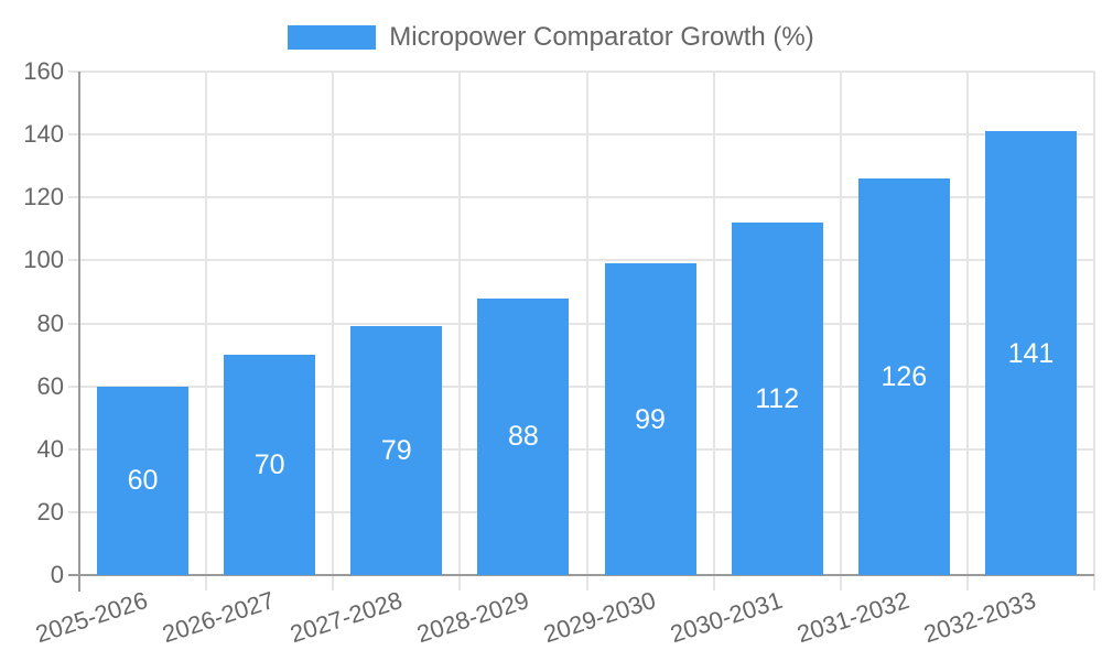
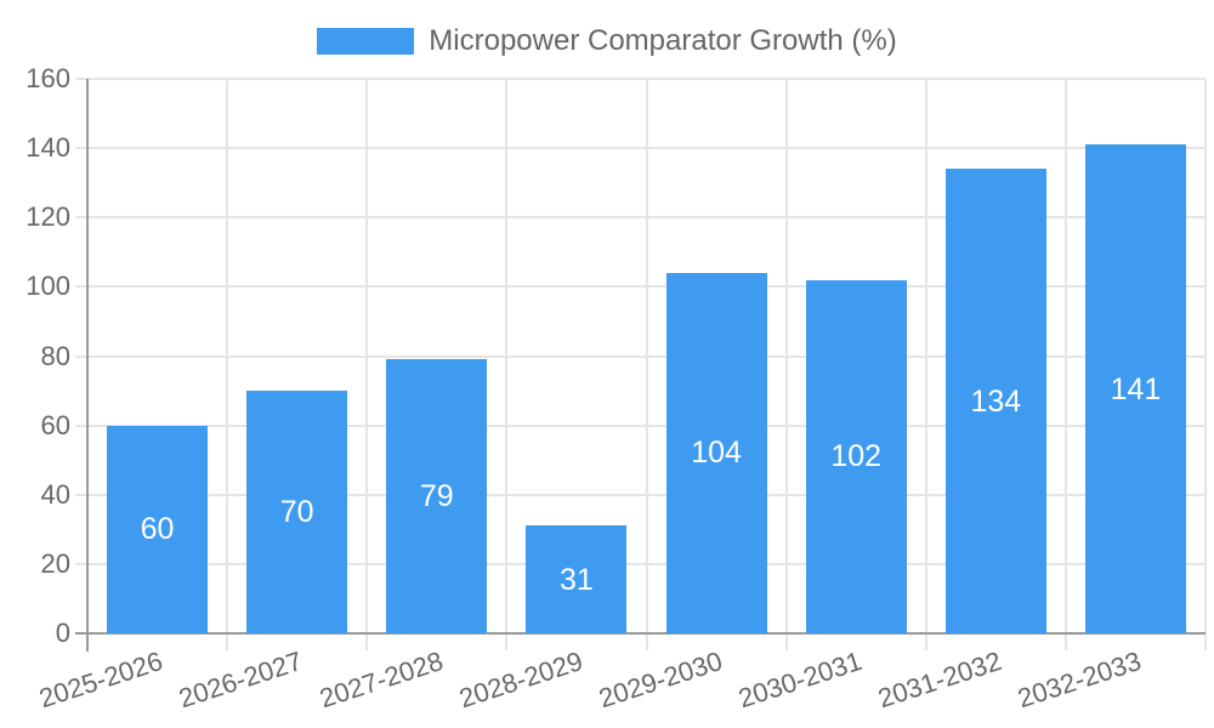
2028-2029: 88 -> 31
2029-2030: 99 -> 104
2030-2031: 112 -> 102
2031-2032: 126 -> 134
